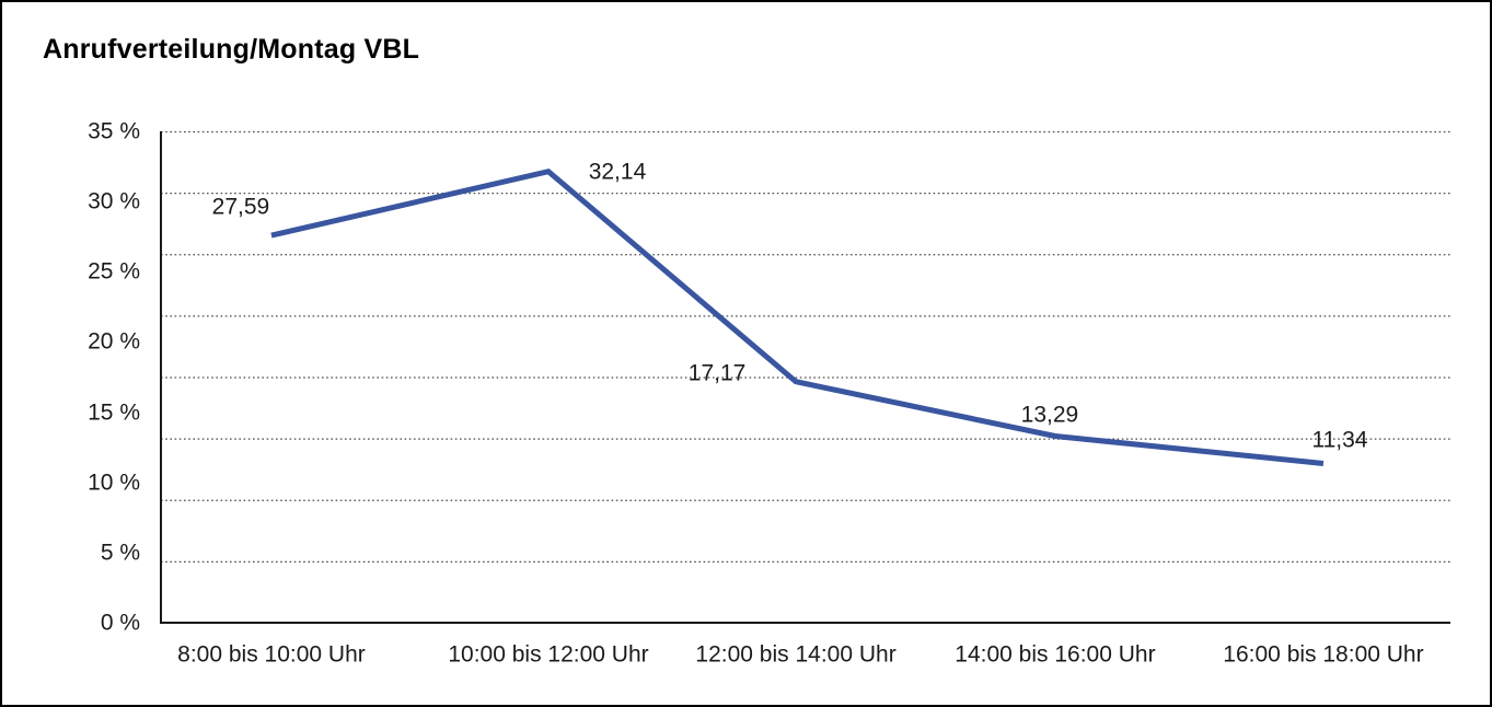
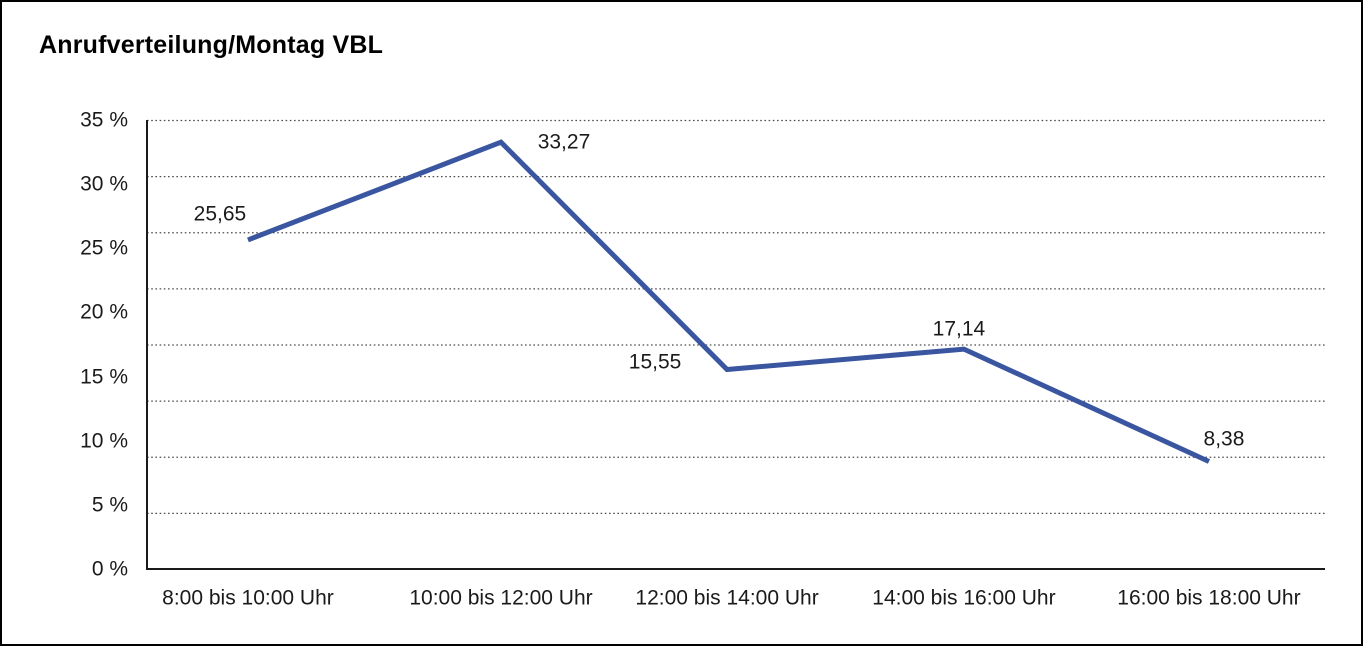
8:00 bis 10:00 Uhr: 27,59 -> 25,65
10:00 bis 12:00 Uhr: 32,14 -> 33,27
12:00 bis 14:00 Uhr: 17,17 -> 15,55
14:00 bis 16:00 Uhr: 13,29 -> 17,14
16:00 bis 18:00 Uhr: 11,34 -> 8,38
